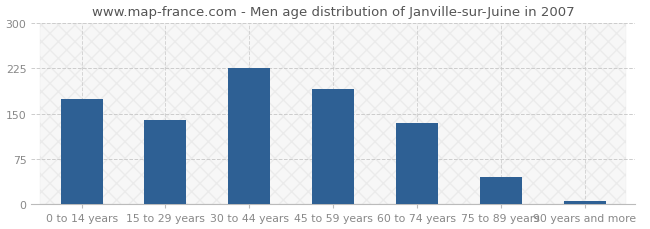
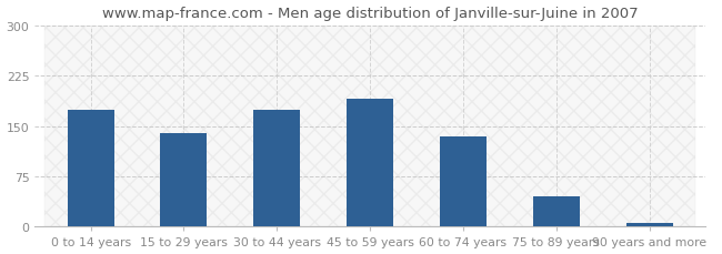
30 to 44 years: 226 -> 174
